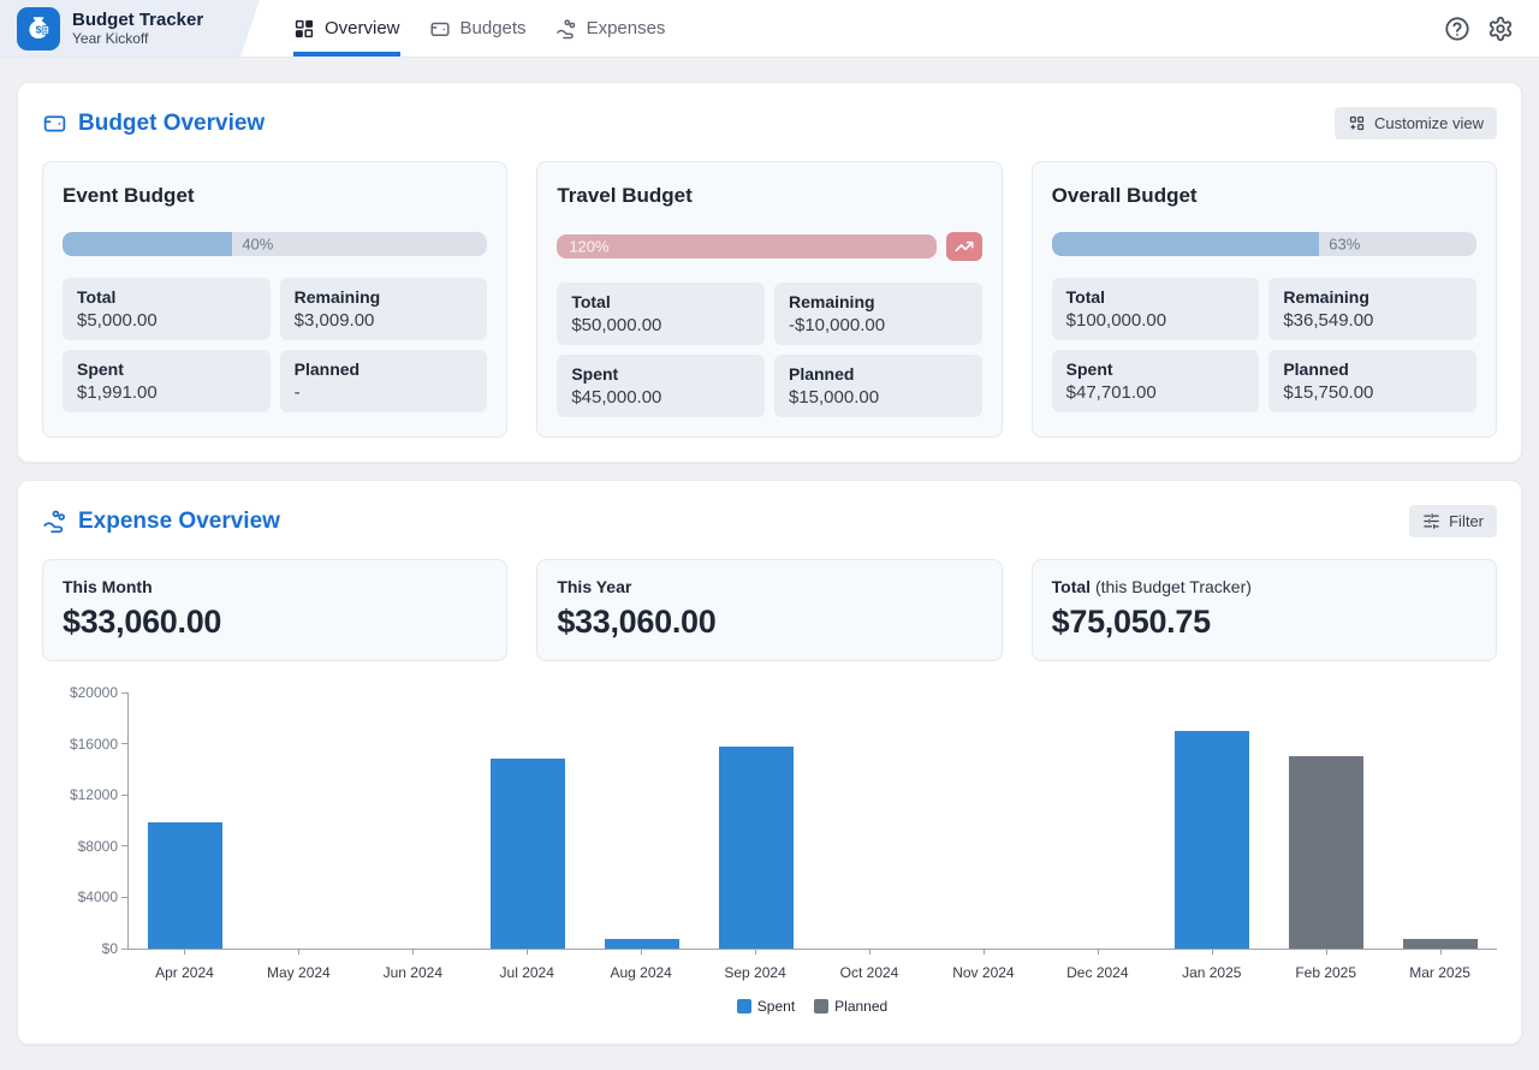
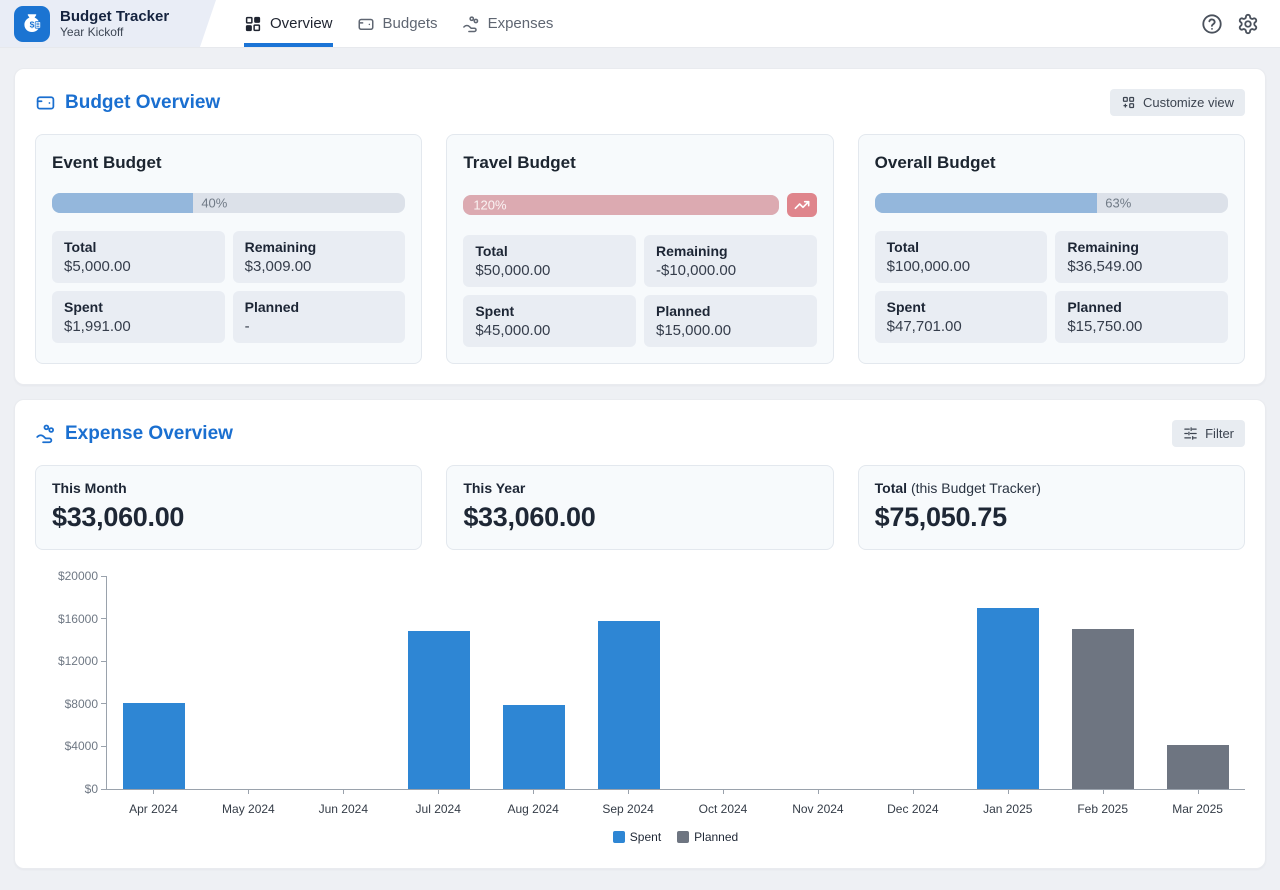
Spent/Apr 2024: $9900 -> $8100
Spent/Aug 2024: $800 -> $7900
Planned/Mar 2025: $800 -> $4100
